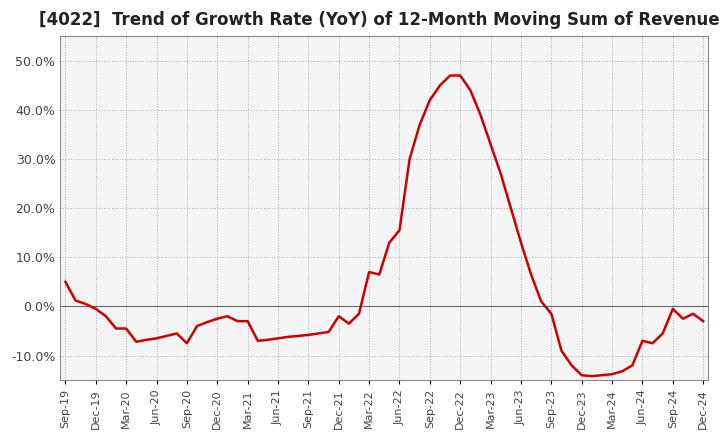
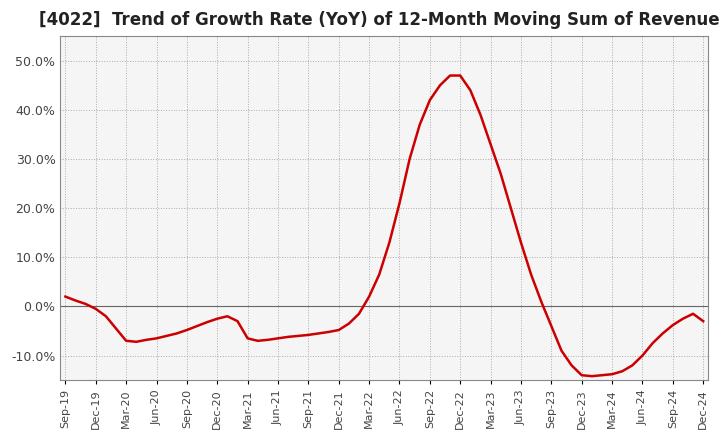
Sep-19: 5.0% -> 2.0%
Mar-20: -4.5% -> -7.0%
Sep-20: -7.5% -> -4.8%
Mar-21: -3.0% -> -6.5%
Dec-21: -2.0% -> -4.8%
Mar-22: 7.0% -> 2.0%
Jun-22: 15.5% -> 21.0%
Sep-23: -1.5% -> -4.0%
Jun-24: -7.0% -> -10.0%
Sep-24: -0.5% -> -3.8%
